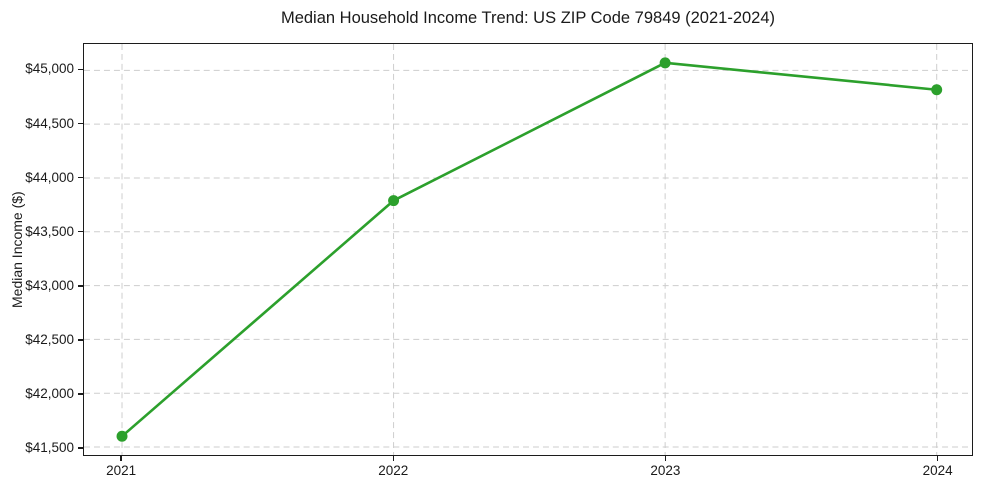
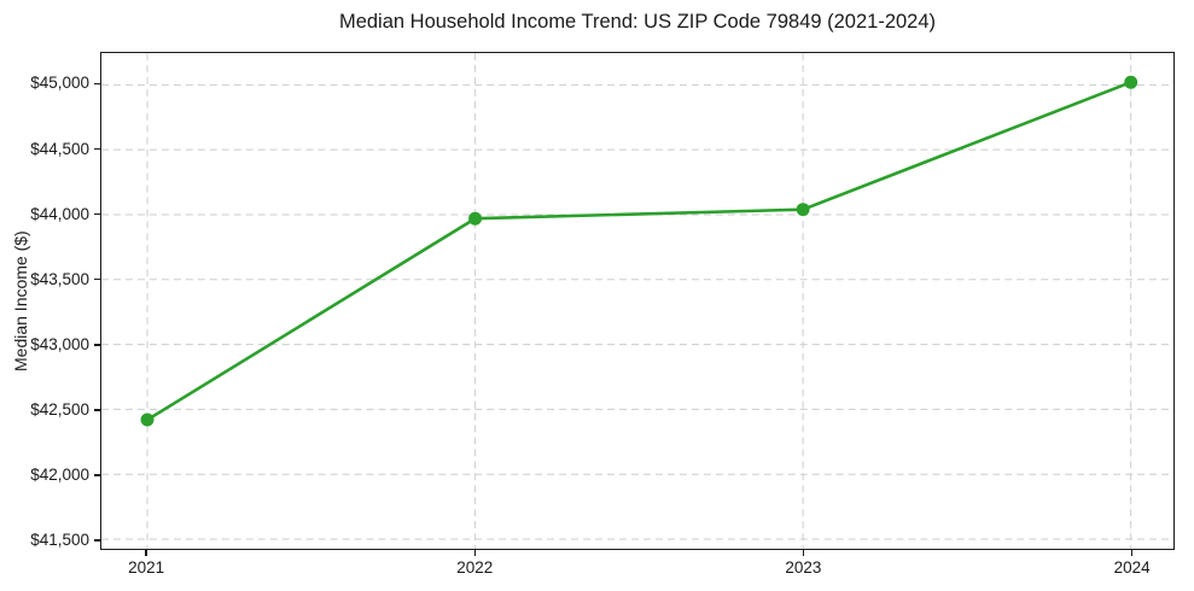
2021: $41600 -> $42420
2022: $43790 -> $43970
2023: $45070 -> $44040
2024: $44820 -> $45020
